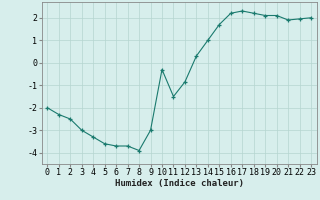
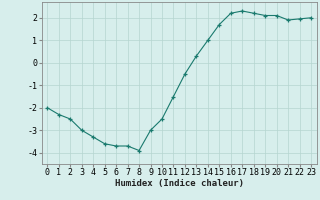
10: -0.30 -> -2.50
12: -0.85 -> -0.50
